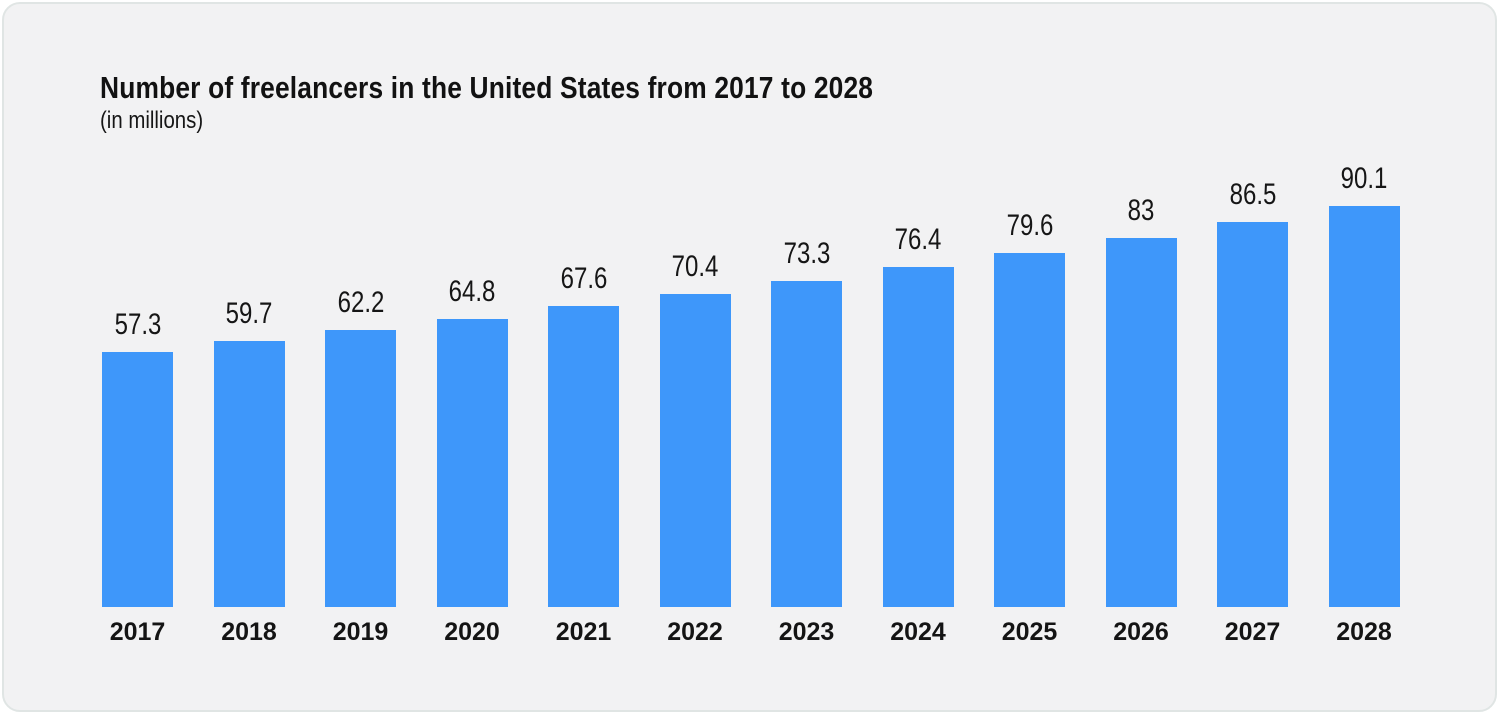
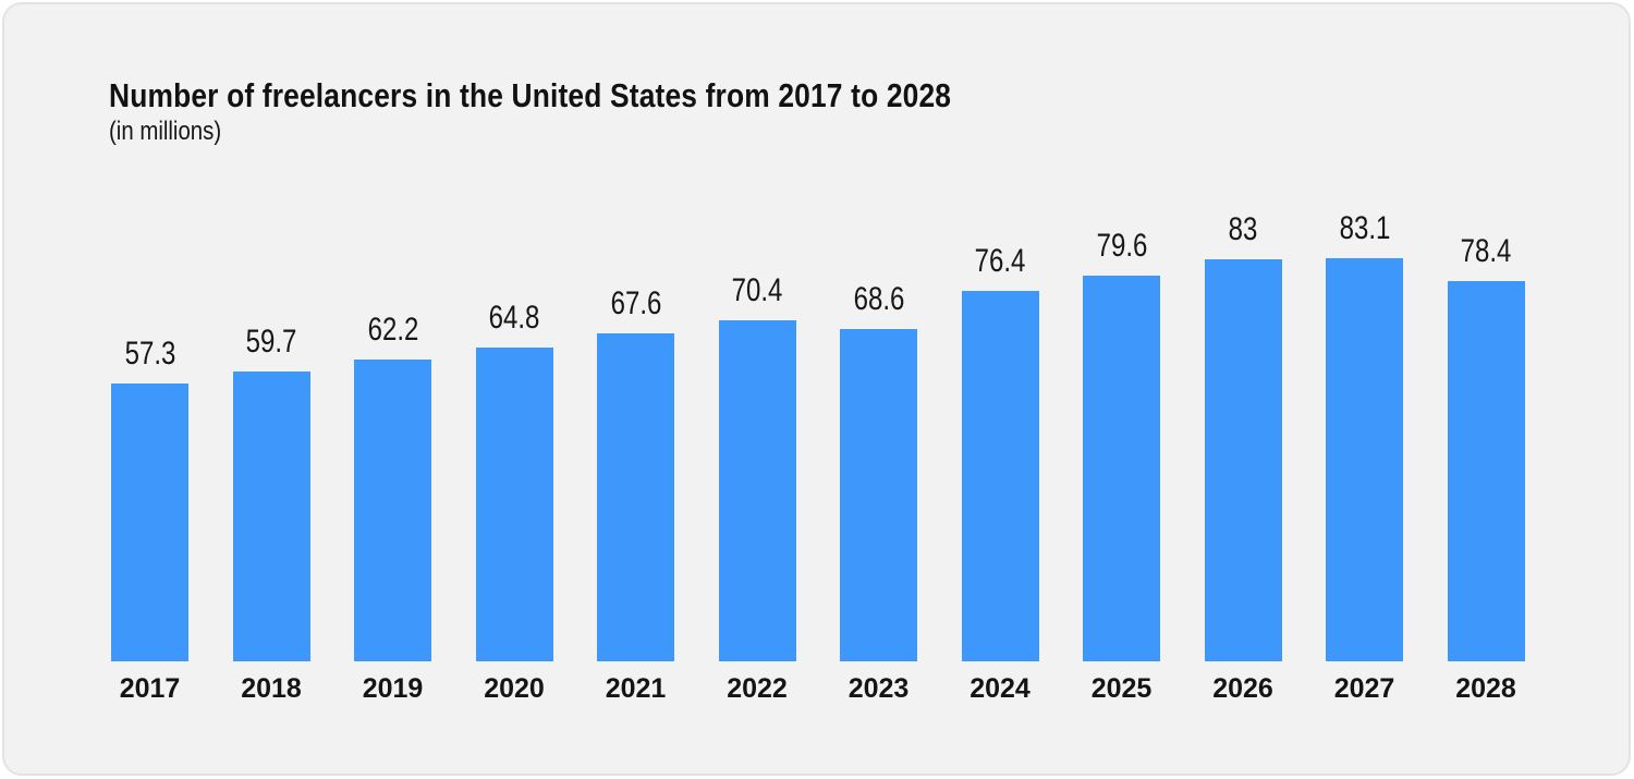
2023: 73.3 -> 68.6
2027: 86.5 -> 83.1
2028: 90.1 -> 78.4
